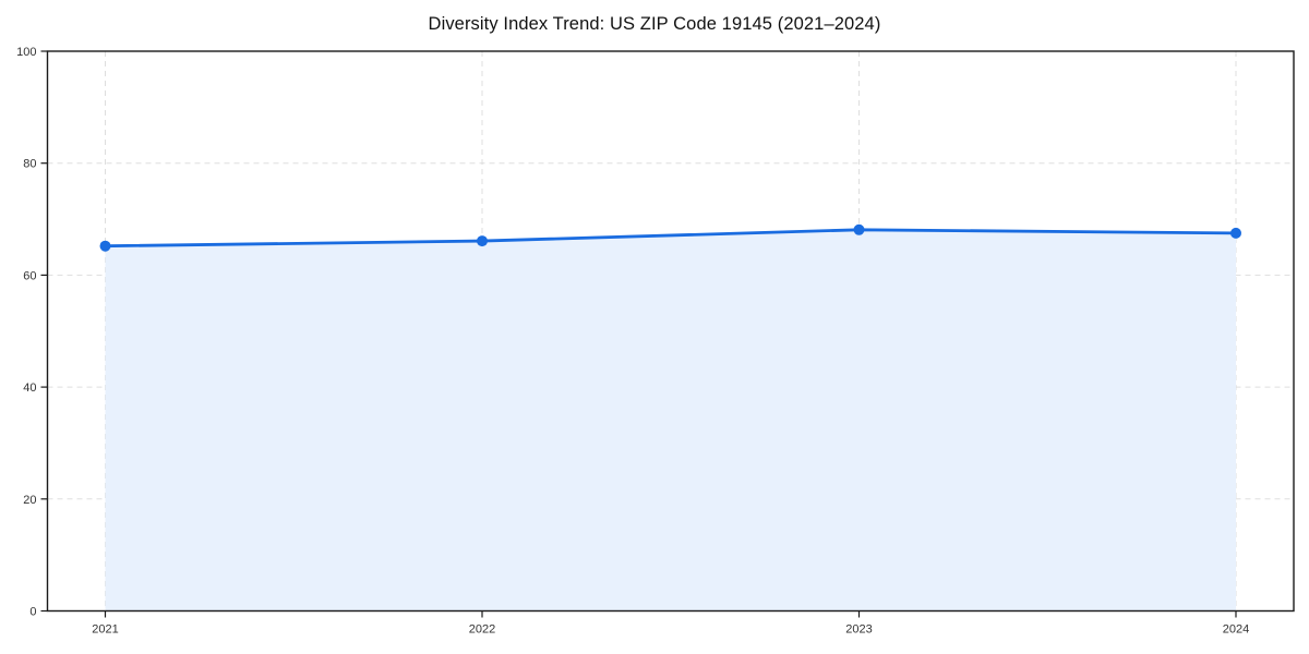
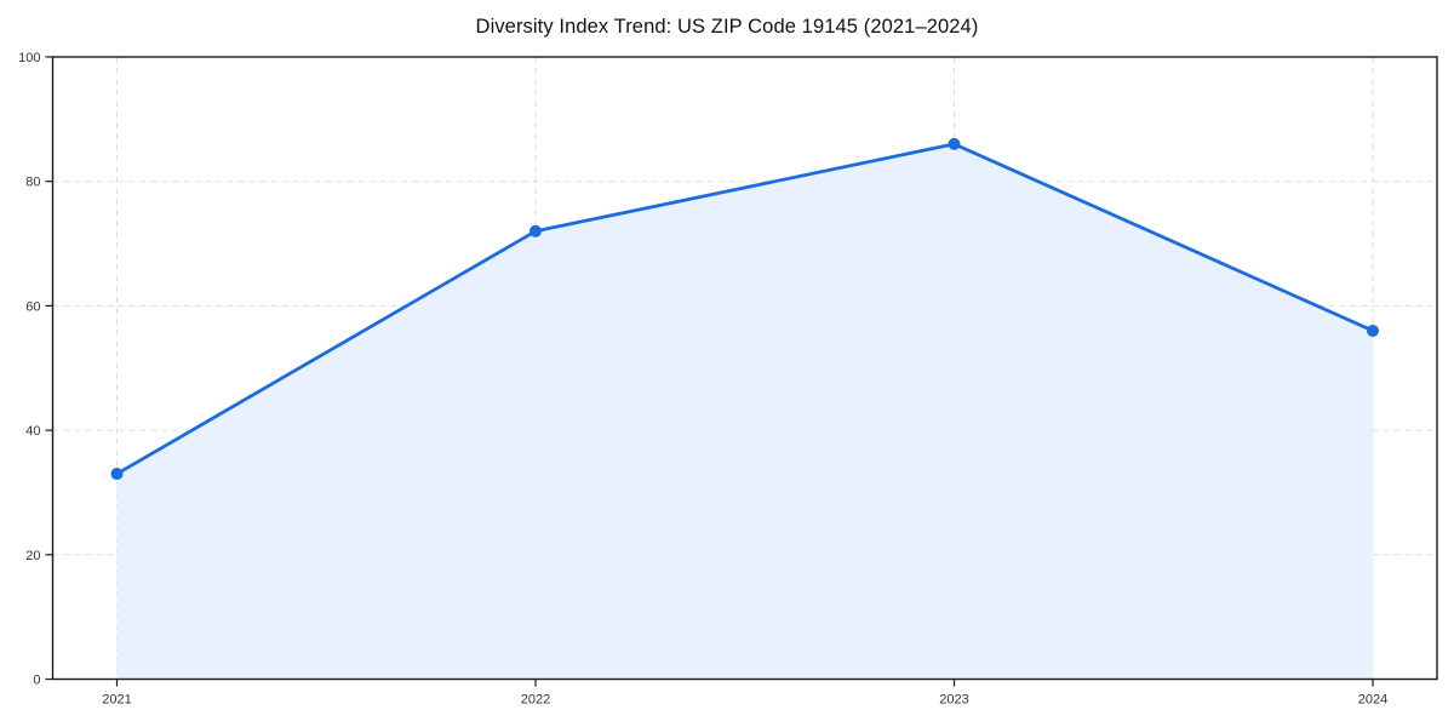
2021: 65 -> 33
2022: 66 -> 72
2023: 68 -> 86
2024: 68 -> 56
